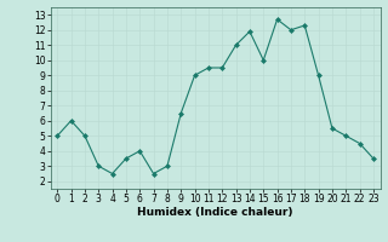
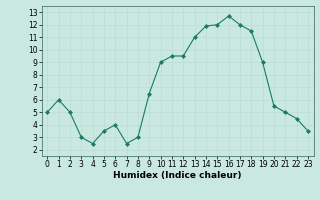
15: 10.0 -> 12.0
18: 12.3 -> 11.5
